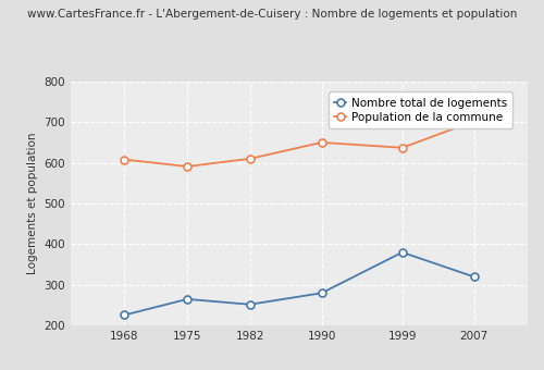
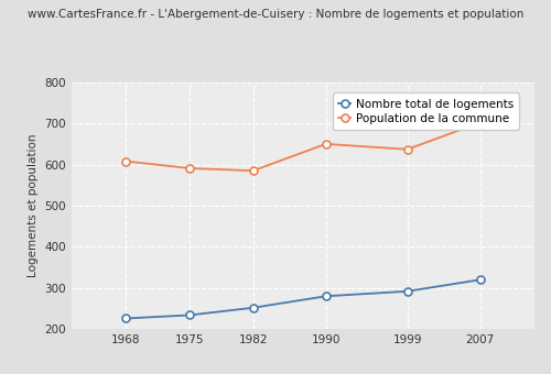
Nombre total de logements/1975: 265 -> 234
Population de la commune/1982: 610 -> 585
Nombre total de logements/1999: 380 -> 292
